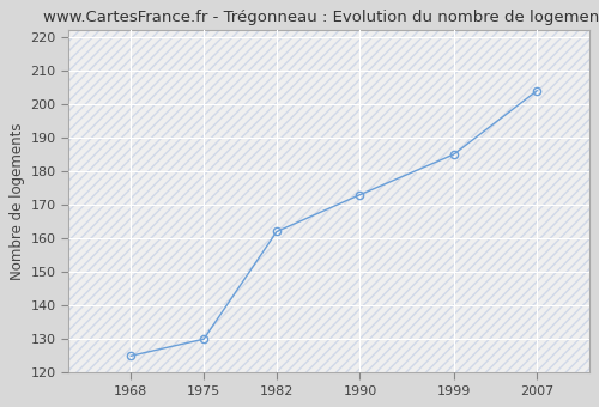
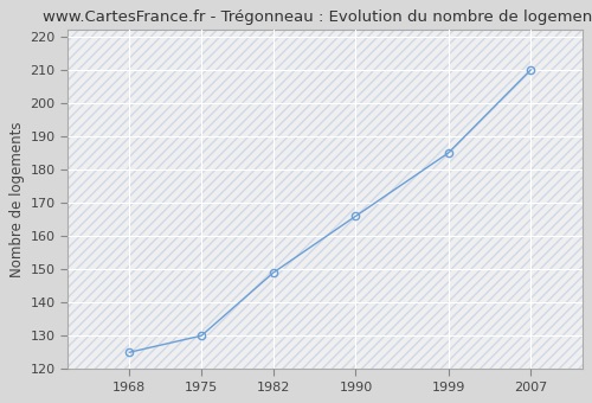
1982: 162 -> 149
1990: 173 -> 166
2007: 204 -> 210
